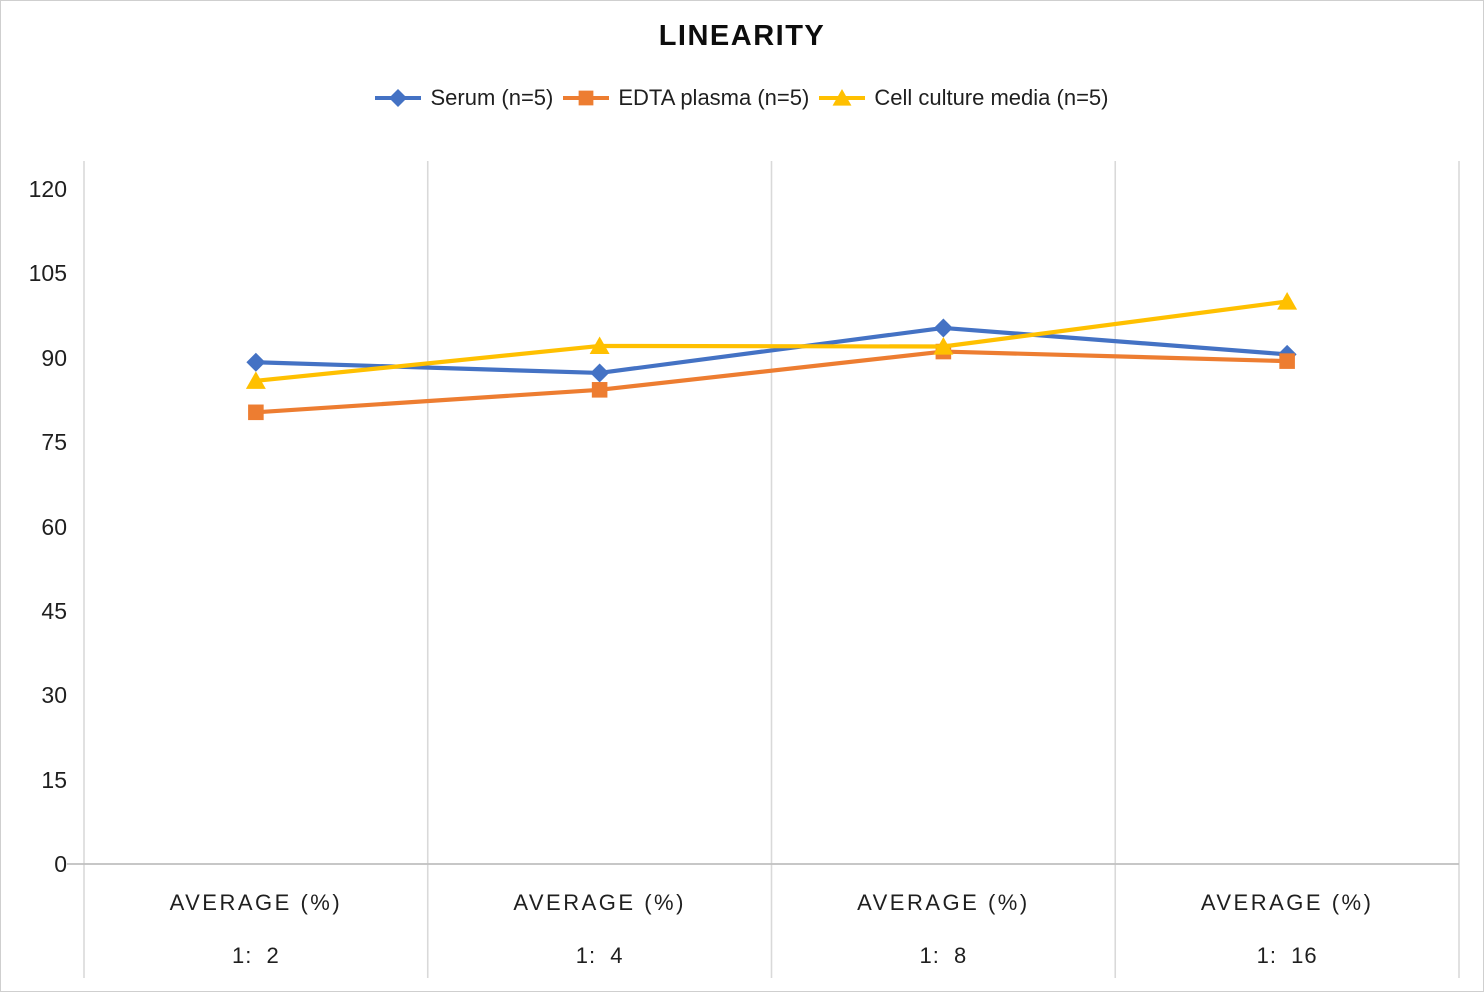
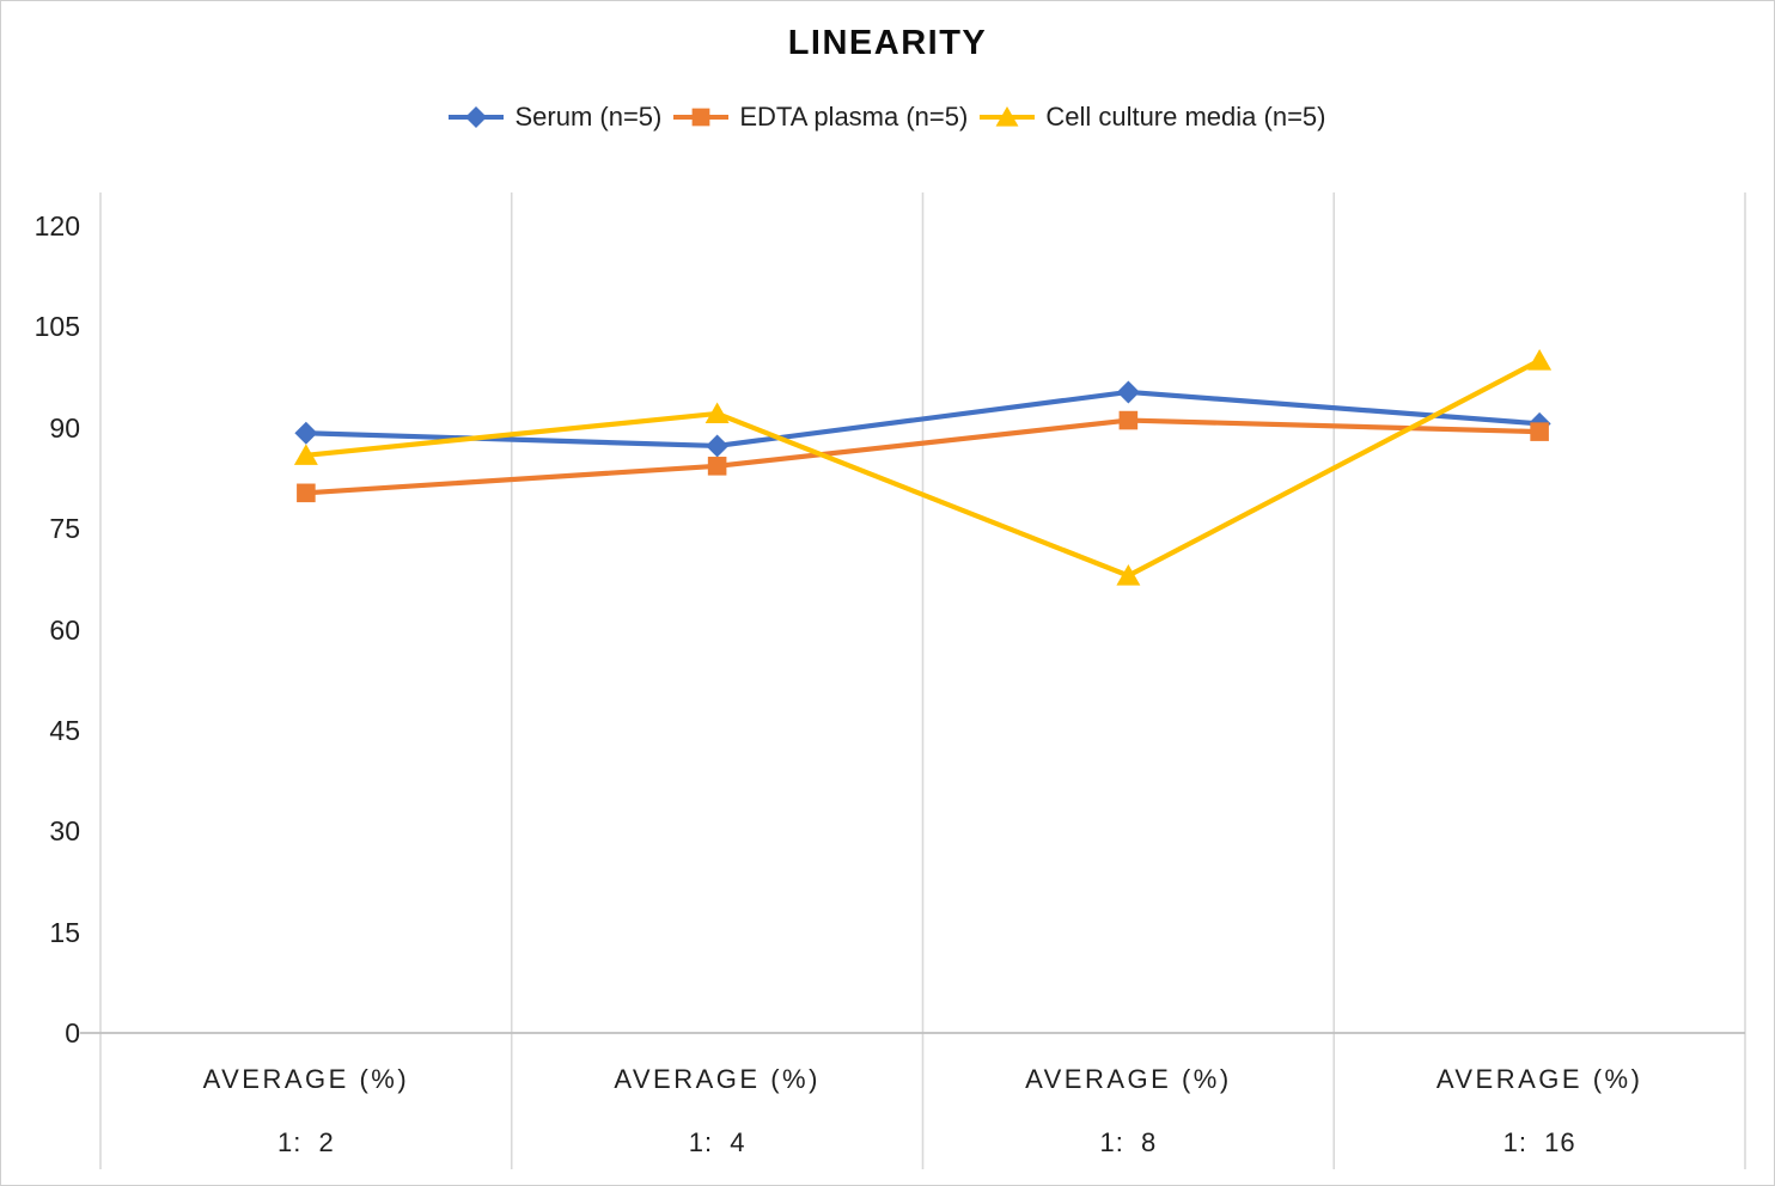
Cell culture media (n=5)/1: 8: 92 -> 68
